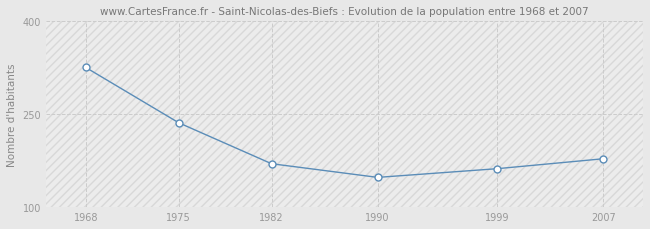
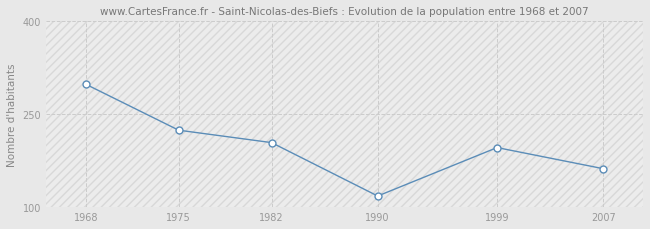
1968: 325 -> 298
1975: 236 -> 224
1982: 170 -> 204
1990: 148 -> 118
1999: 162 -> 196
2007: 178 -> 162
